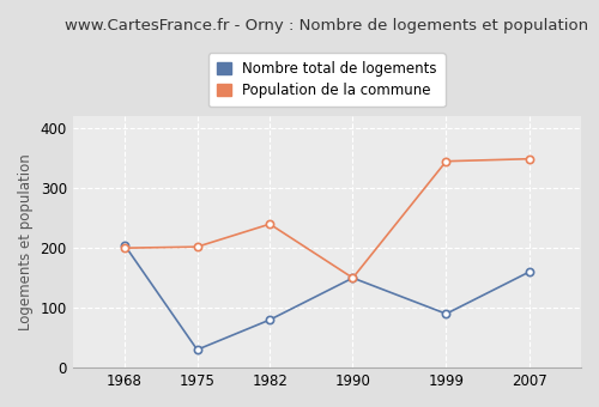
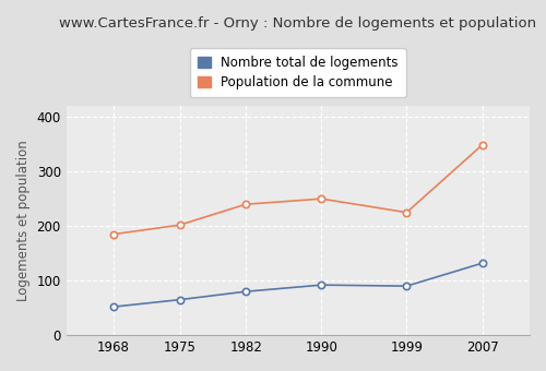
Nombre total de logements/1968: 205 -> 52
Population de la commune/1968: 200 -> 185
Nombre total de logements/1975: 30 -> 65
Nombre total de logements/1990: 150 -> 92
Population de la commune/1990: 150 -> 250
Population de la commune/1999: 345 -> 225
Nombre total de logements/2007: 160 -> 132
